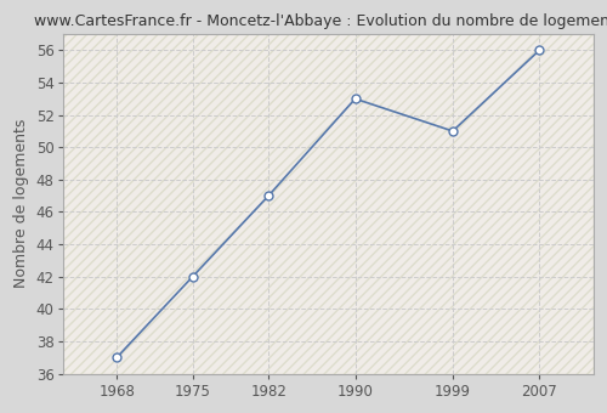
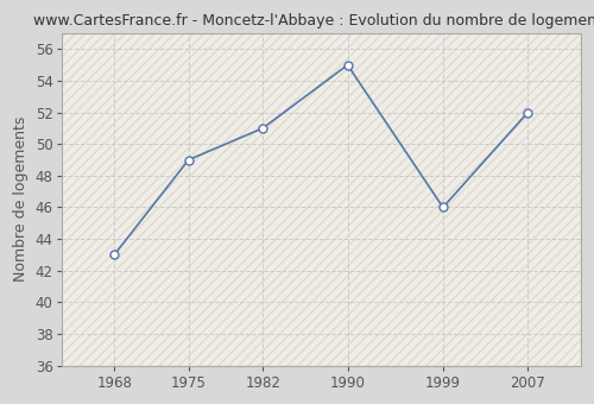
1968: 37 -> 43
1975: 42 -> 49
1982: 47 -> 51
1990: 53 -> 55
1999: 51 -> 46
2007: 56 -> 52
